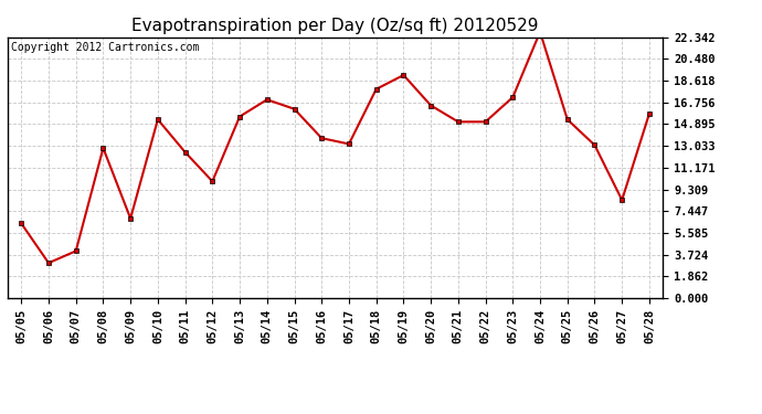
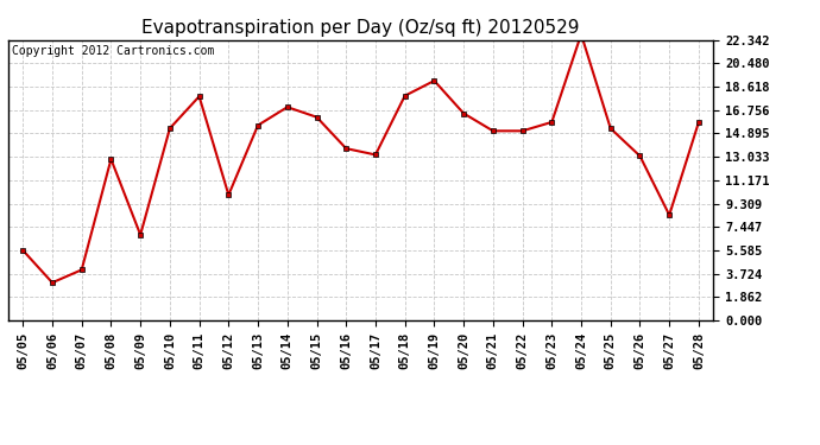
05/05: 6.4 -> 5.6
05/11: 12.5 -> 17.9
05/23: 17.2 -> 15.8
